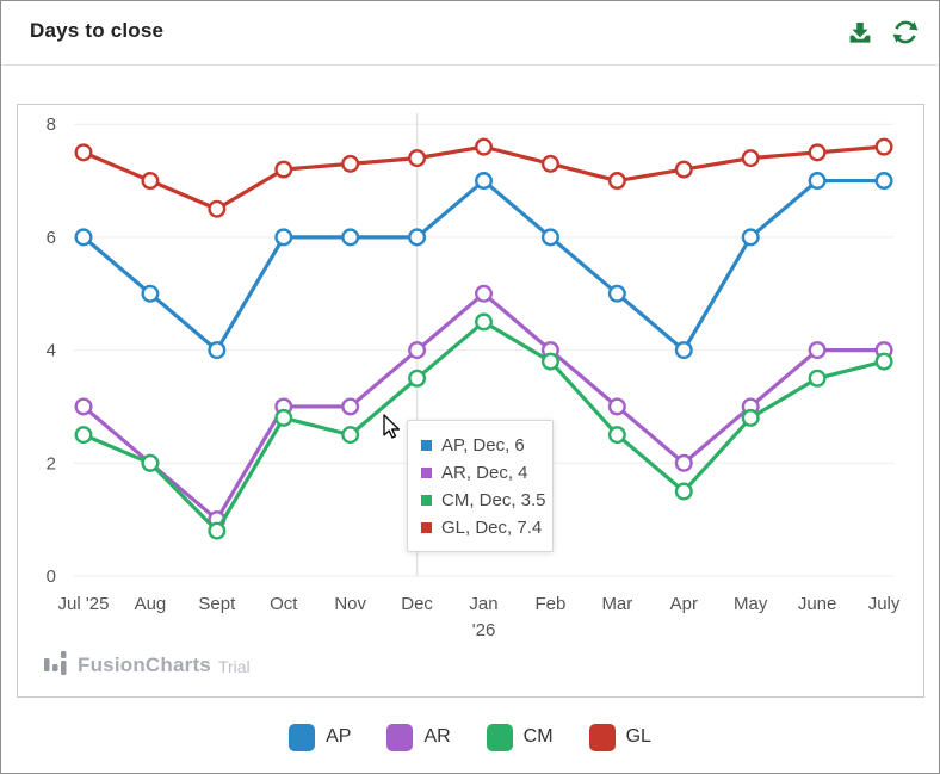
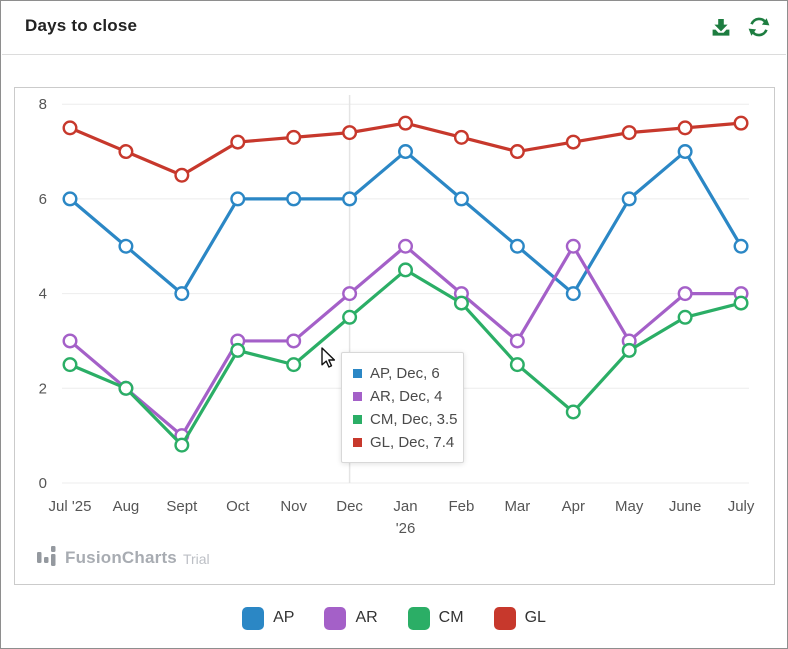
AR/Apr: 2 -> 5
AP/July: 7 -> 5
